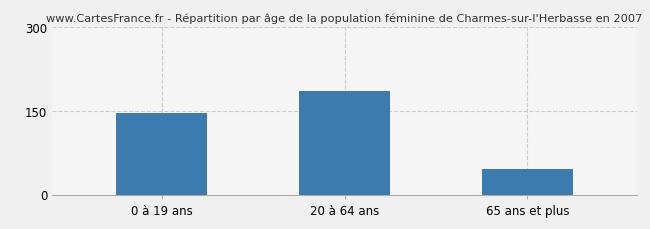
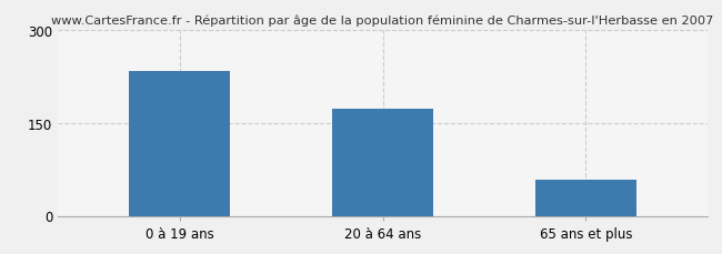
0 à 19 ans: 145 -> 234
20 à 64 ans: 185 -> 172
65 ans et plus: 45 -> 58
